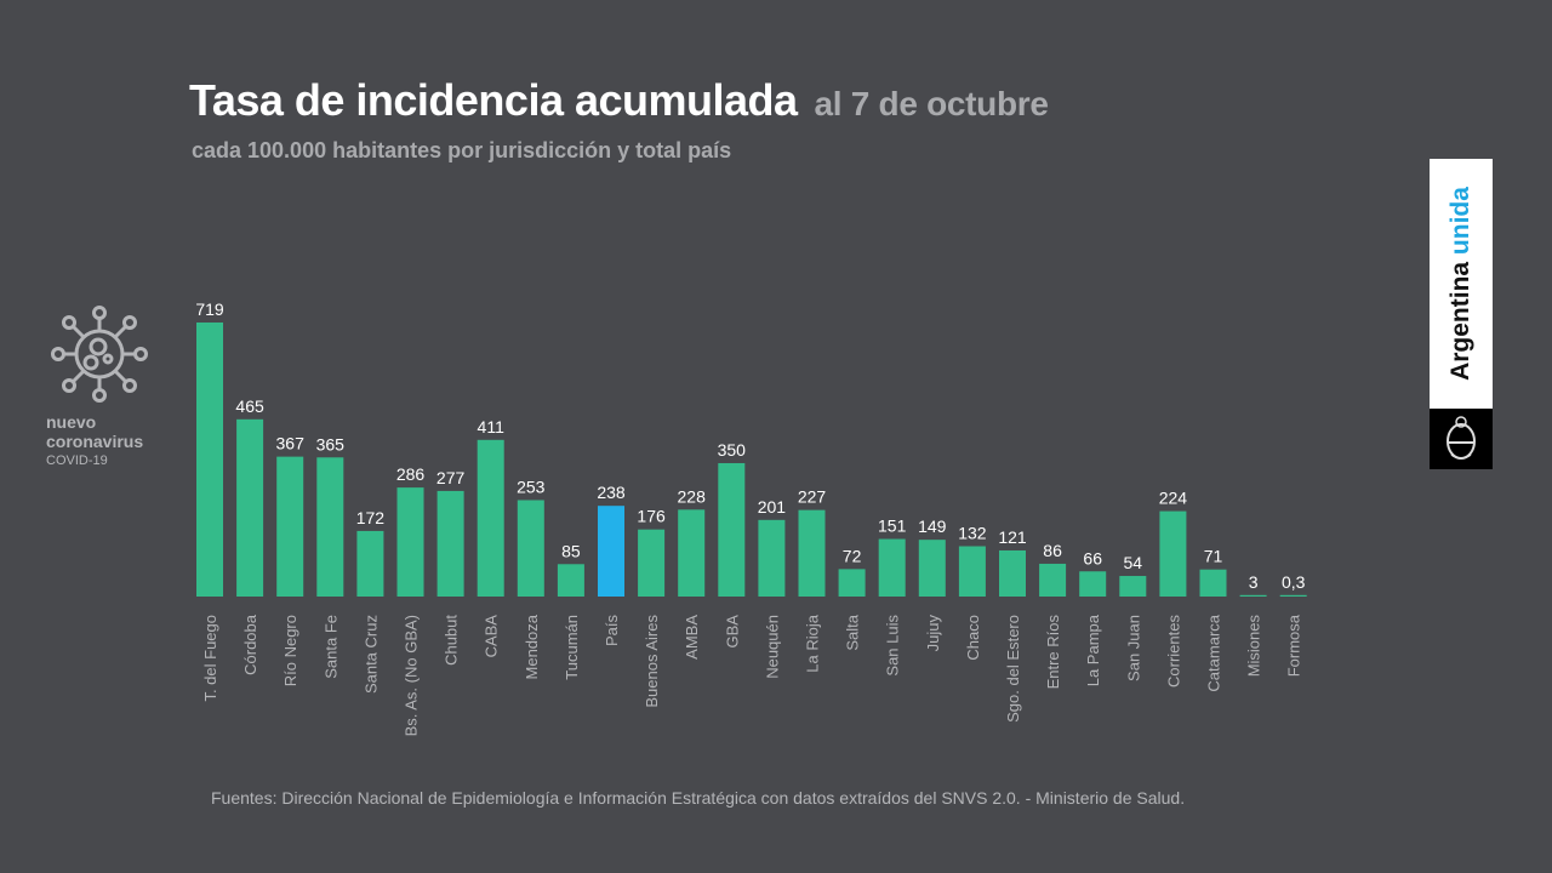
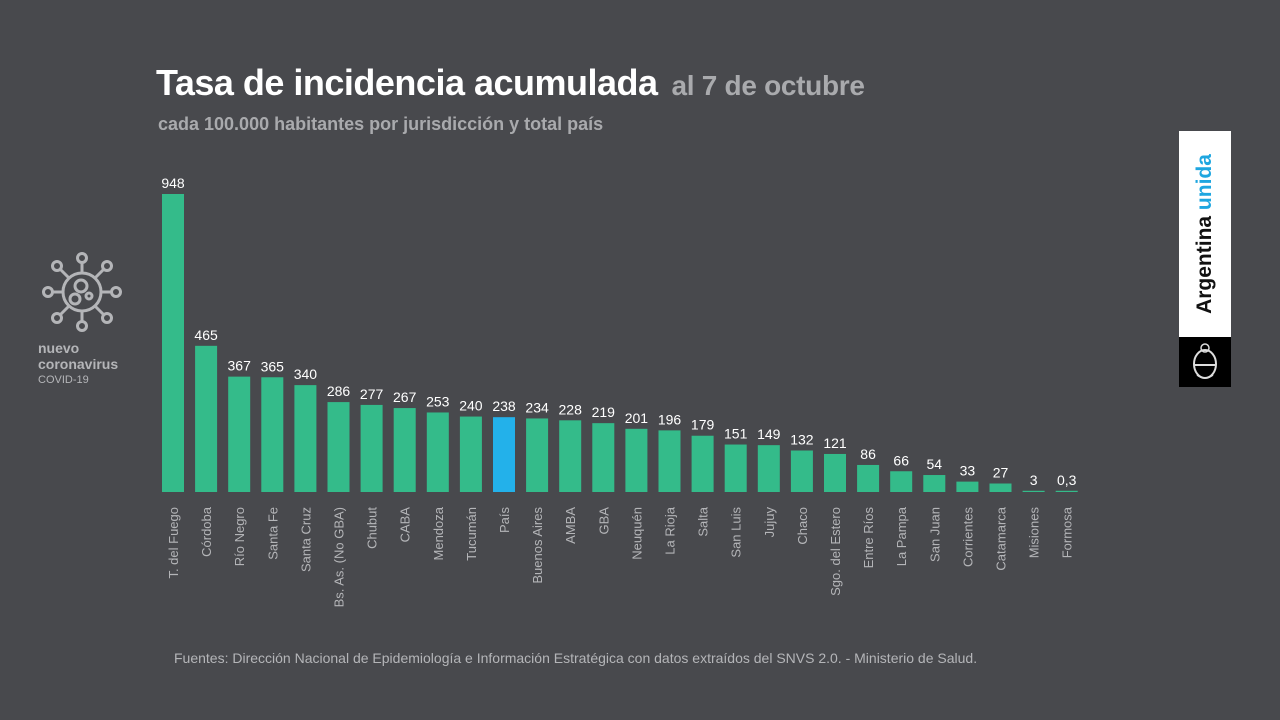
T. del Fuego: 719 -> 948
Santa Cruz: 172 -> 340
CABA: 411 -> 267
Tucumán: 85 -> 240
Buenos Aires: 176 -> 234
GBA: 350 -> 219
La Rioja: 227 -> 196
Salta: 72 -> 179
Corrientes: 224 -> 33
Catamarca: 71 -> 27
